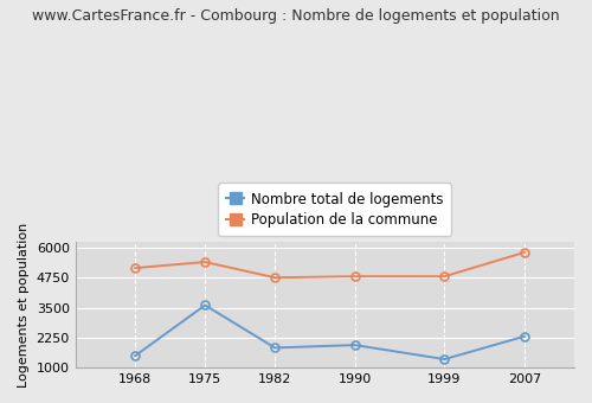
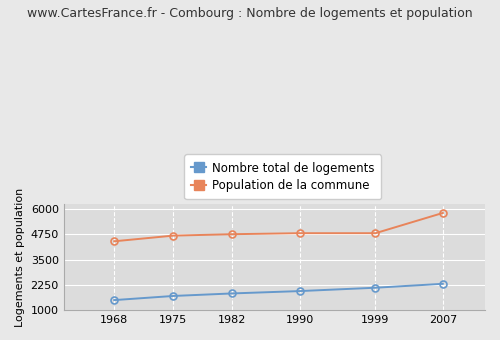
Population de la commune/1968: 5150 -> 4400
Nombre total de logements/1975: 3600 -> 1700
Population de la commune/1975: 5400 -> 4680
Nombre total de logements/1999: 1350 -> 2110
